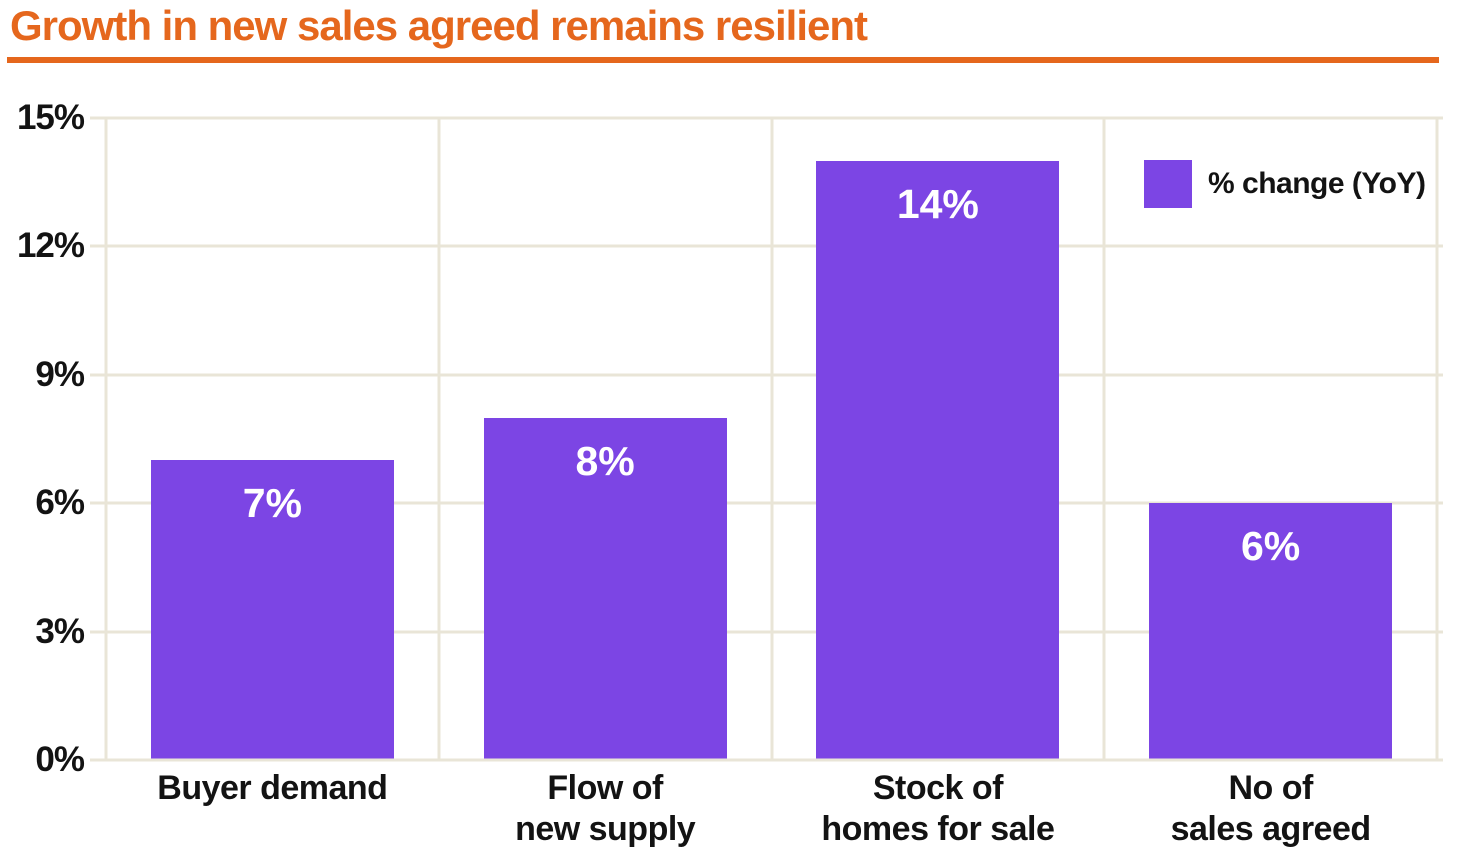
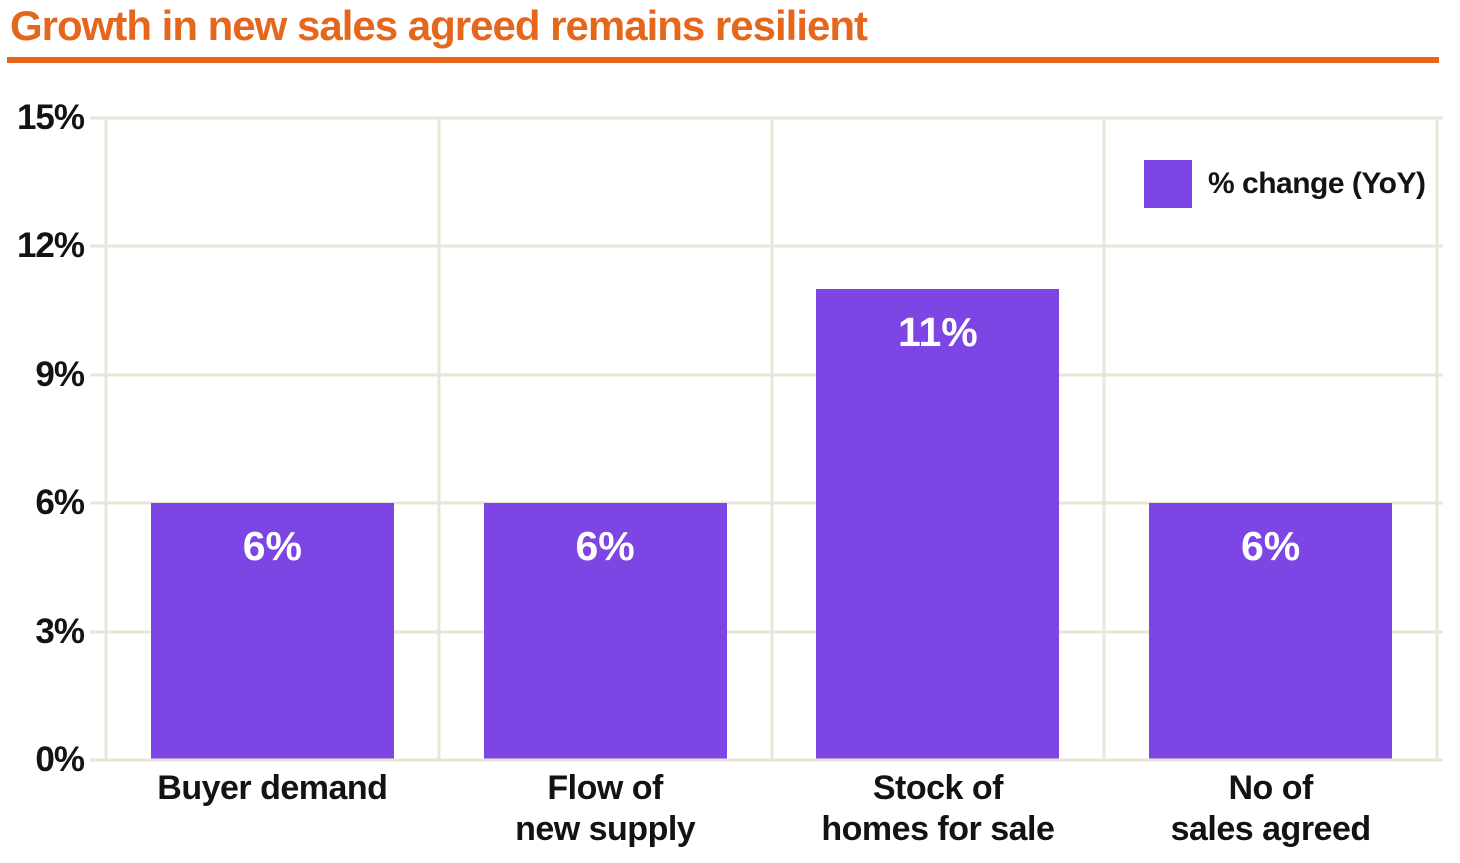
Buyer demand: 7% -> 6%
Flow of new supply: 8% -> 6%
Stock of homes for sale: 14% -> 11%
